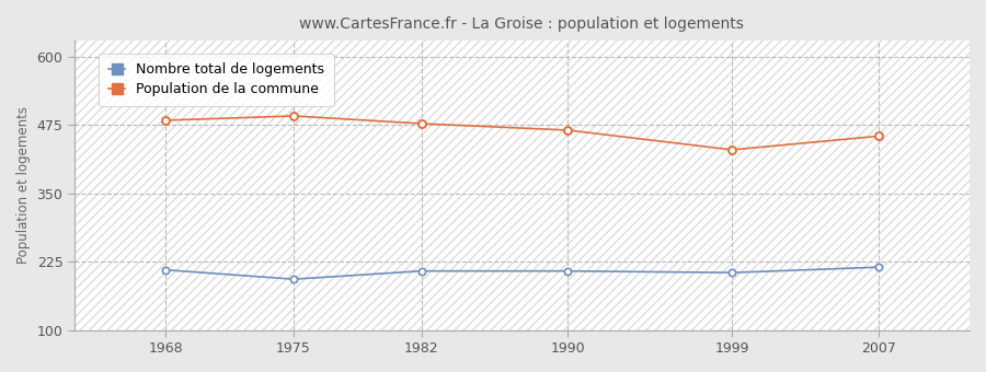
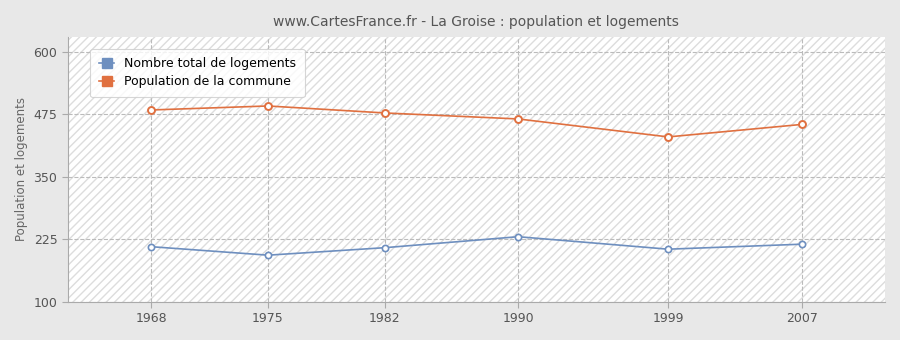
Nombre total de logements/1990: 208 -> 230
